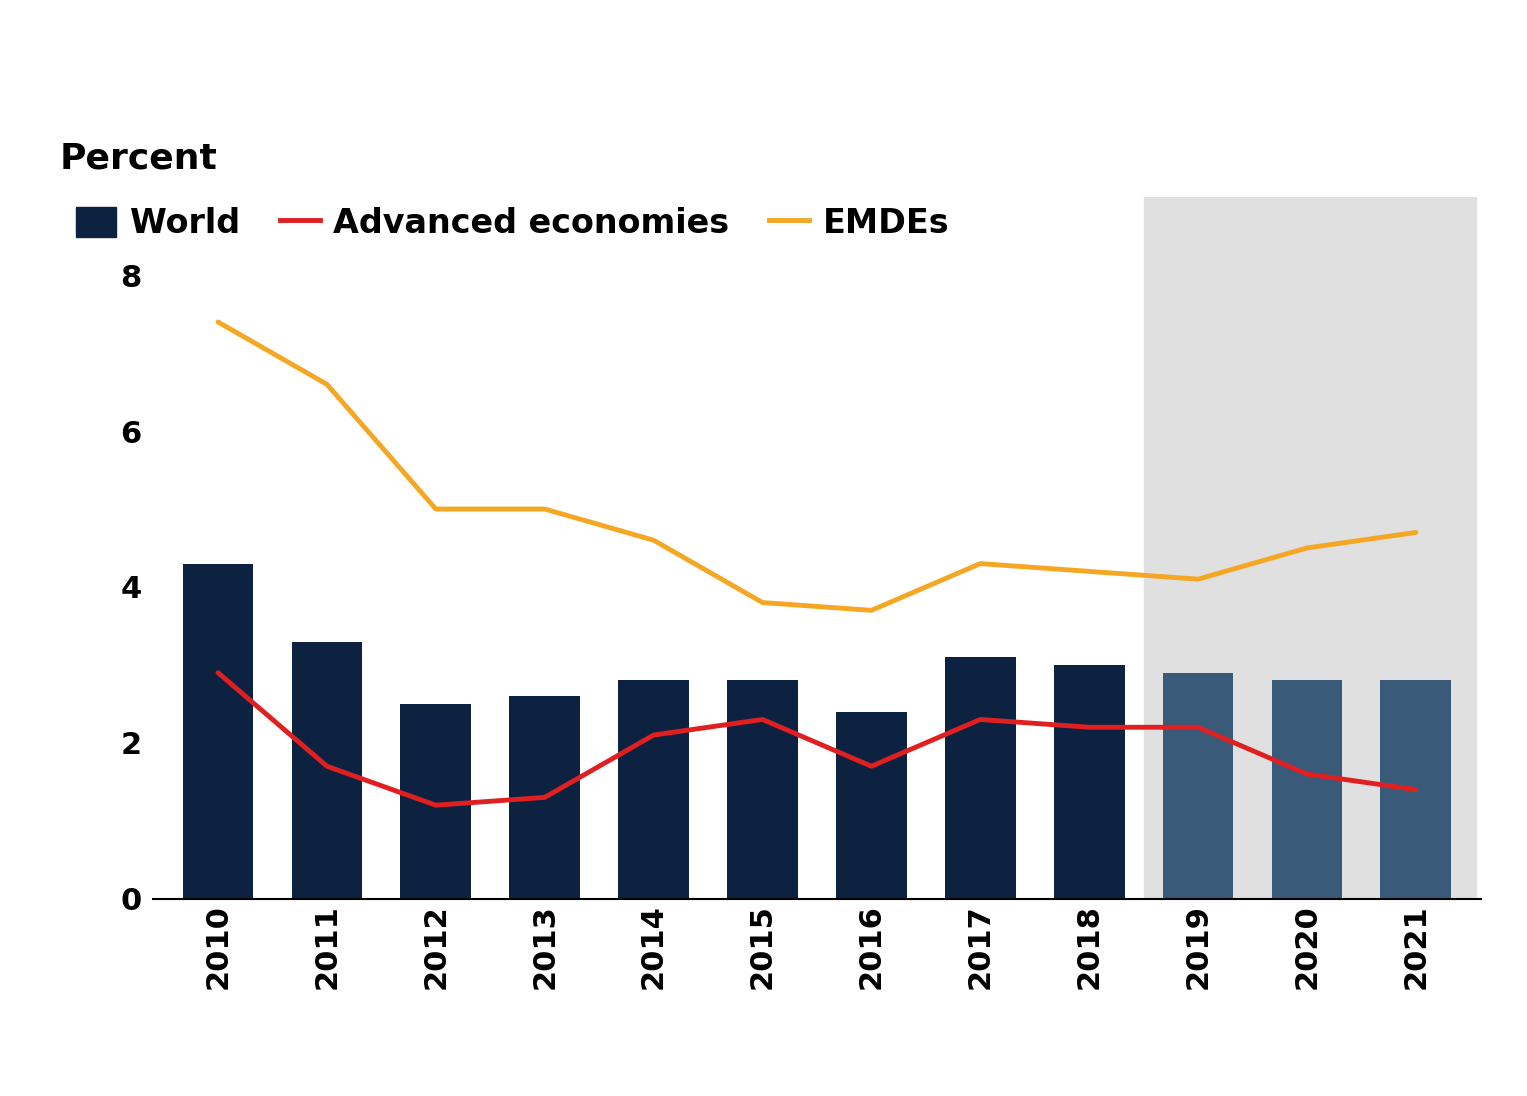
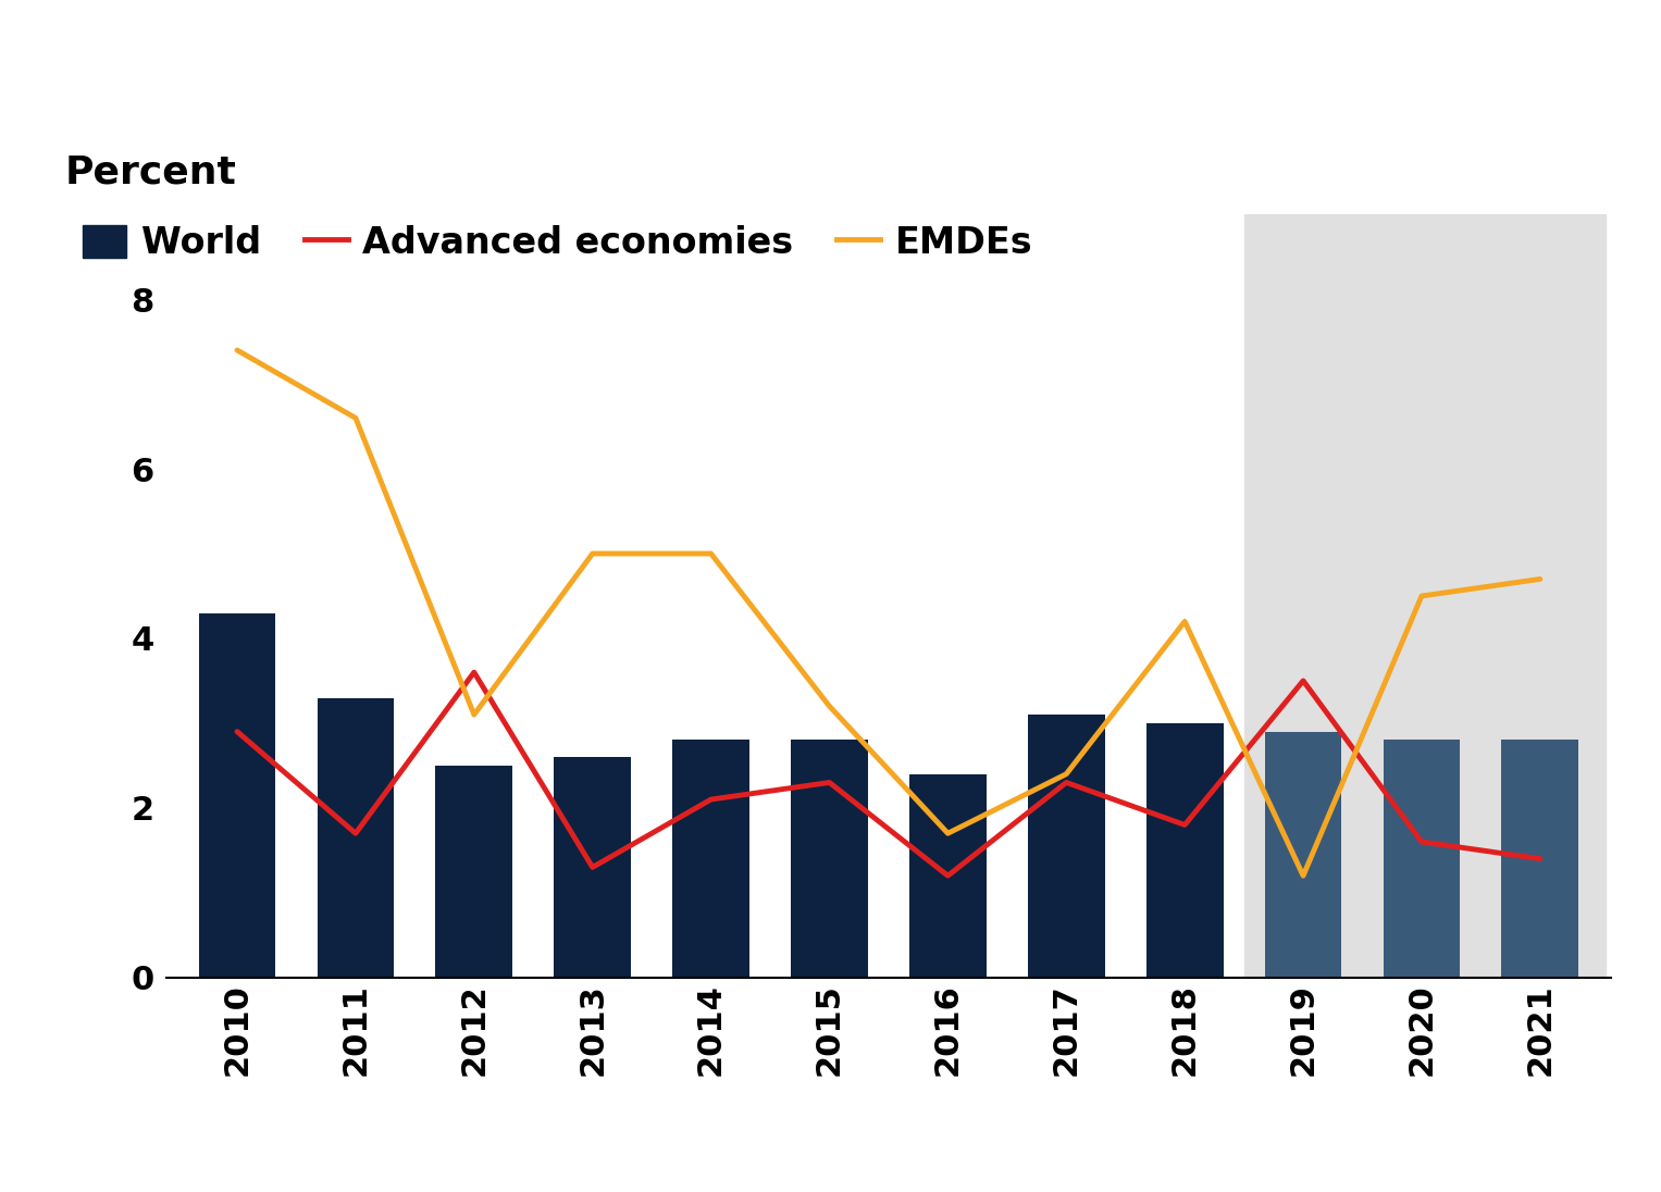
Advanced economies/2012: 1.2 -> 3.6
EMDEs/2012: 5.0 -> 3.1
EMDEs/2014: 4.6 -> 5.0
EMDEs/2015: 3.8 -> 3.2
Advanced economies/2016: 1.7 -> 1.2
EMDEs/2016: 3.7 -> 1.7
EMDEs/2017: 4.3 -> 2.4
Advanced economies/2018: 2.2 -> 1.8
Advanced economies/2019: 2.2 -> 3.5
EMDEs/2019: 4.1 -> 1.2
